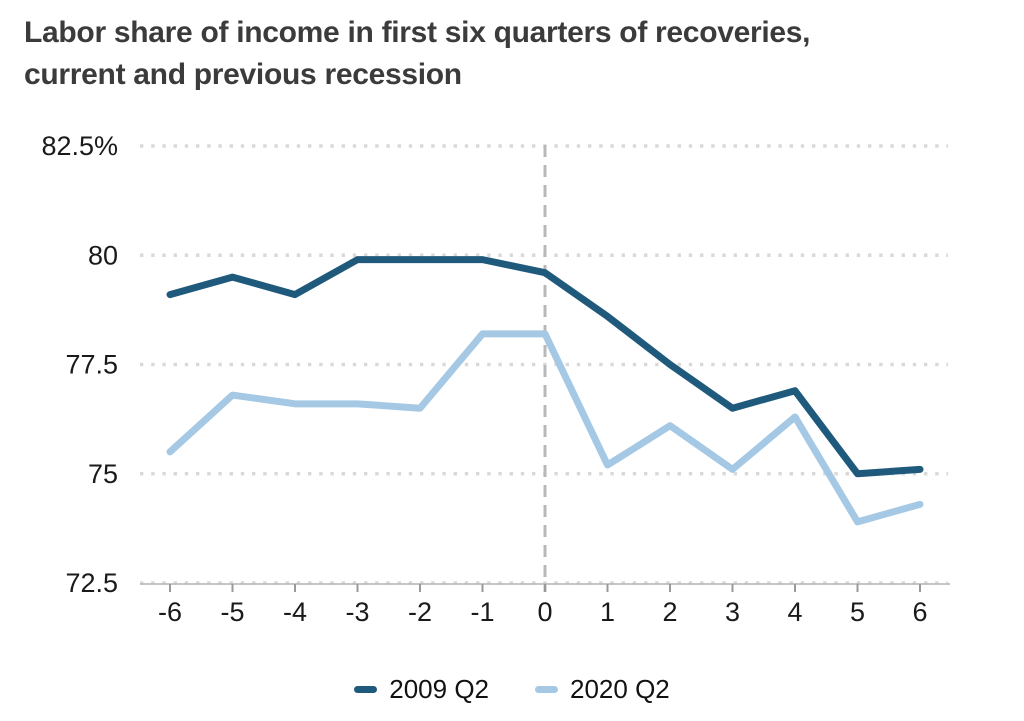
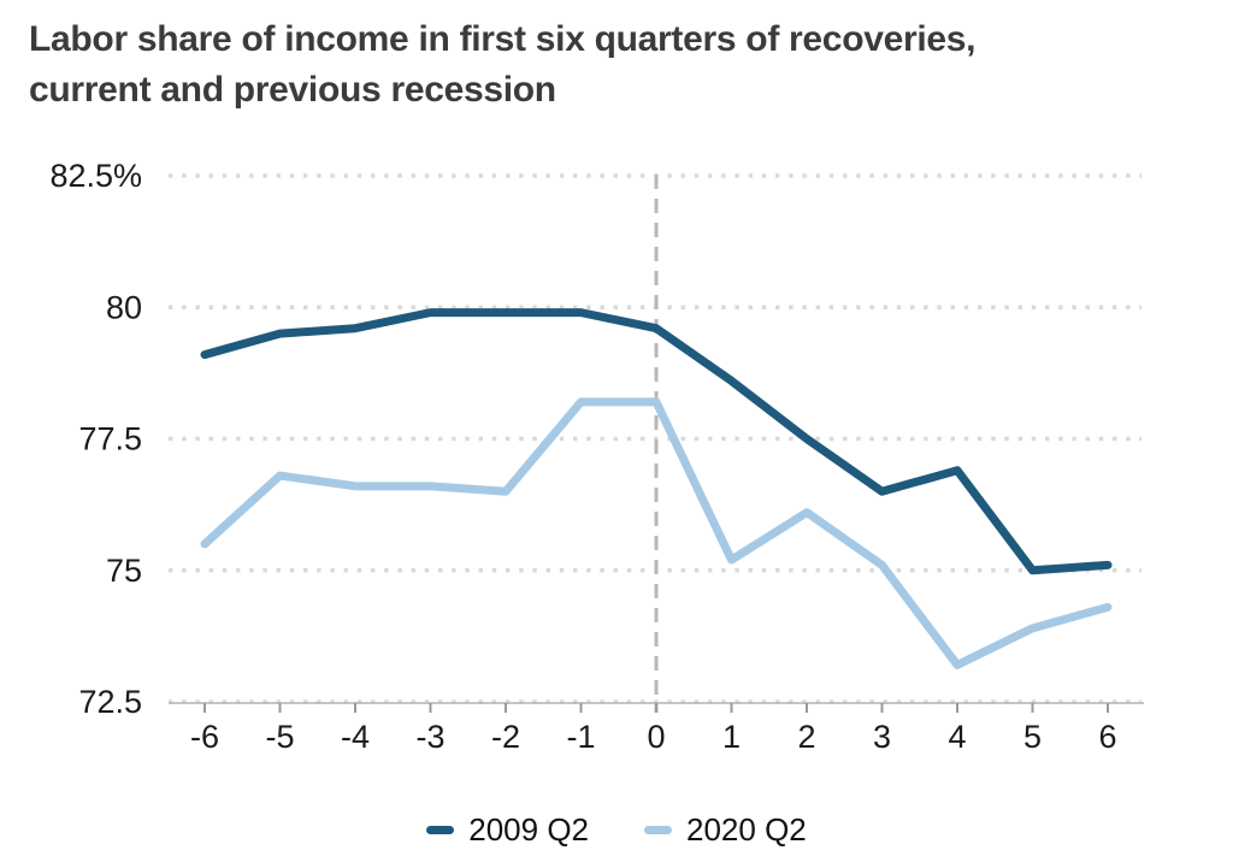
2009 Q2/-4: 79.1% -> 79.6%
2020 Q2/4: 76.3% -> 73.2%
